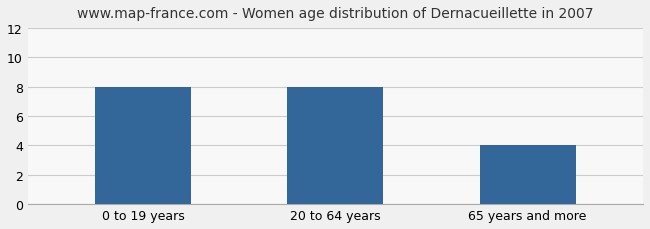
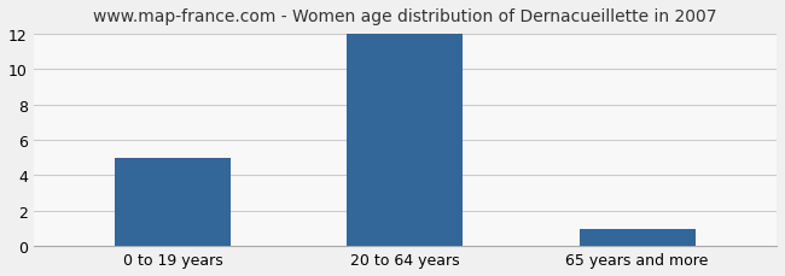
0 to 19 years: 8 -> 5
20 to 64 years: 8 -> 12
65 years and more: 4 -> 1
